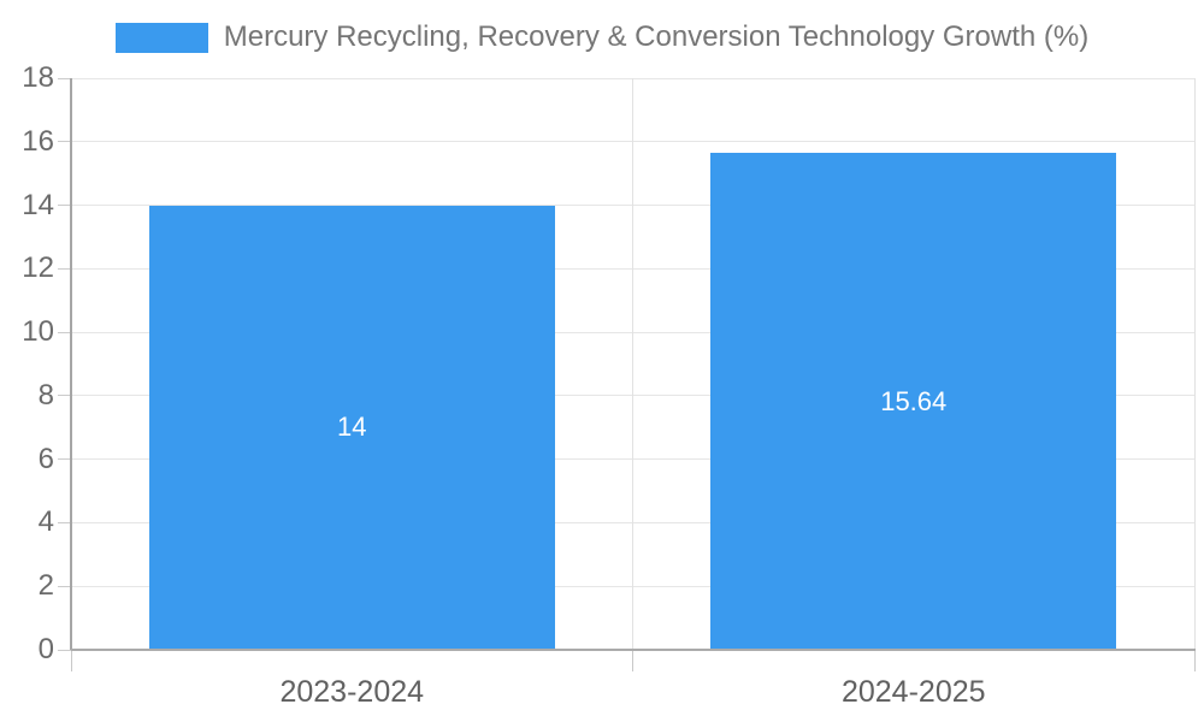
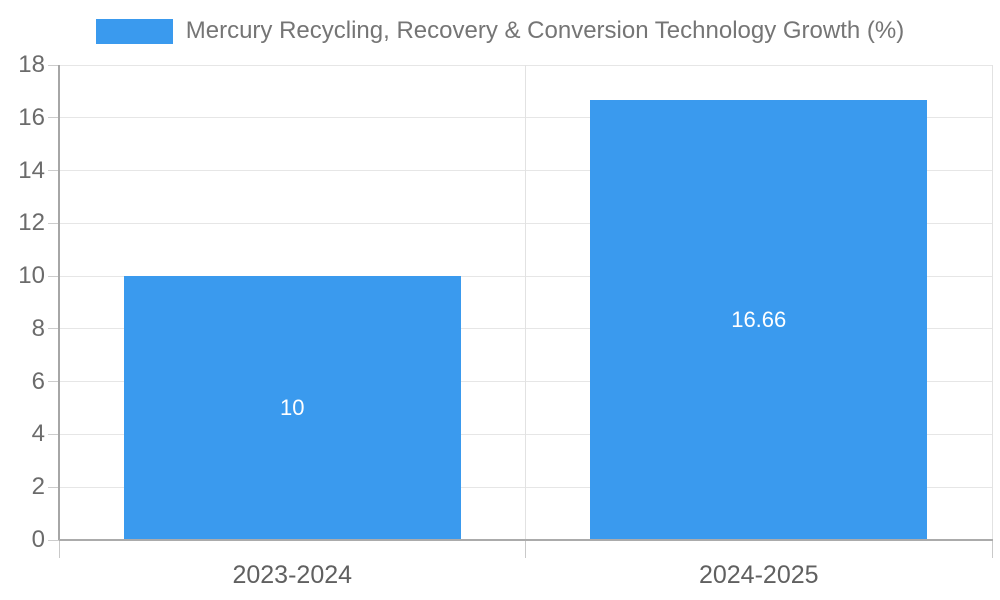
2023-2024: 14 -> 10
2024-2025: 15.64 -> 16.66
